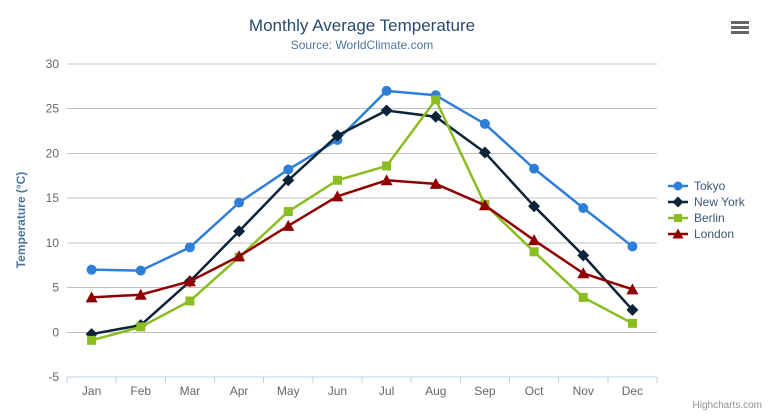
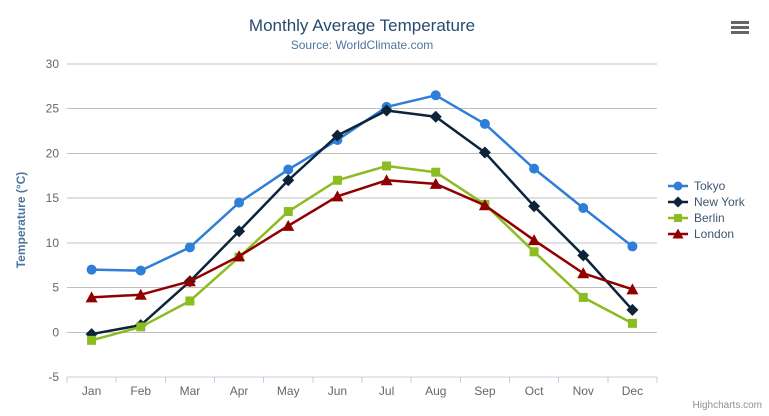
Tokyo/Jul: 27 -> 25
Berlin/Aug: 26 -> 18
